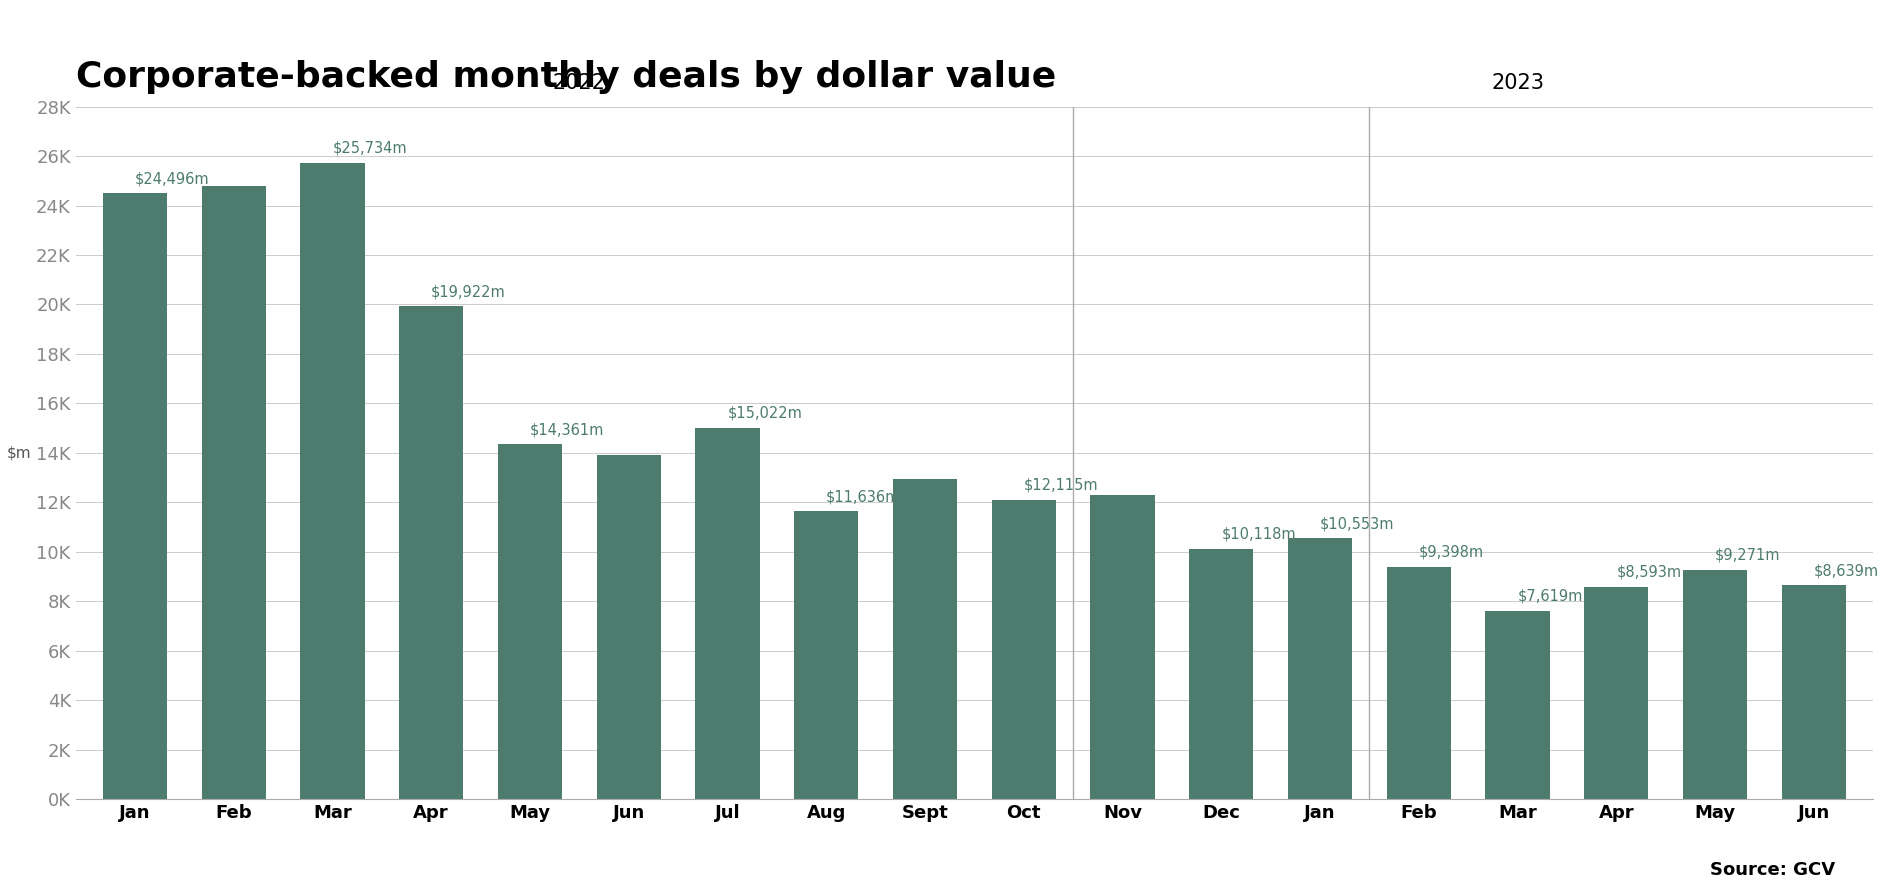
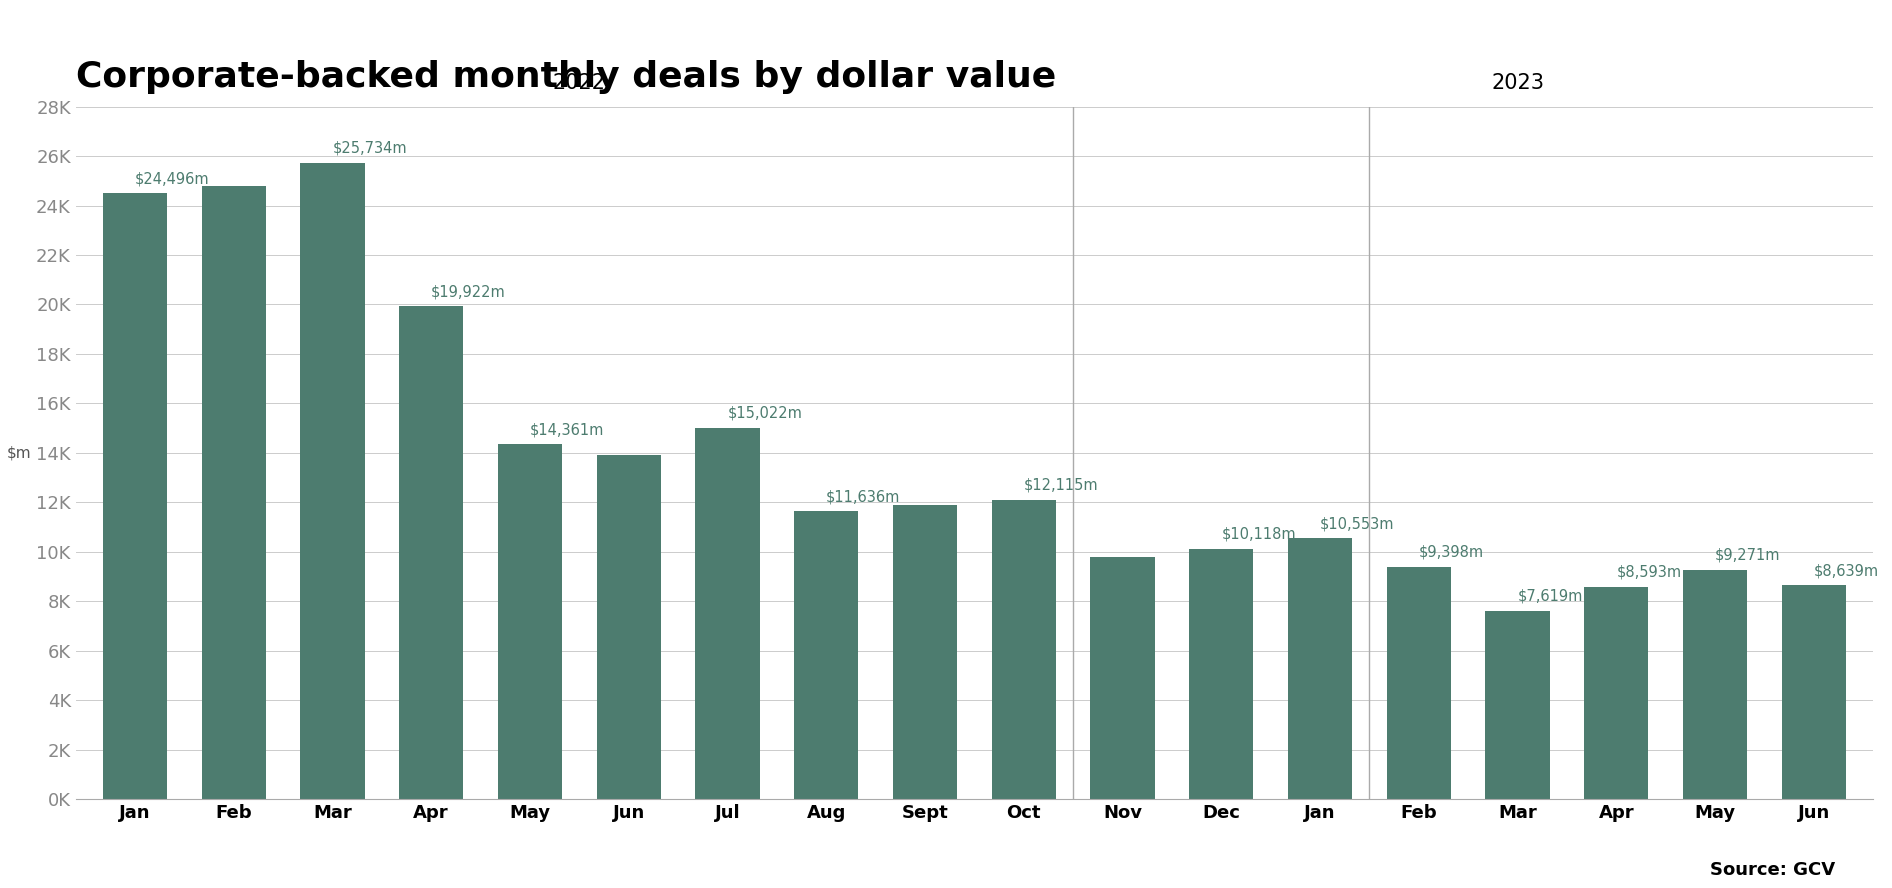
Sept: 12.95K -> 11.90K
Nov: 12.30K -> 9.80K
